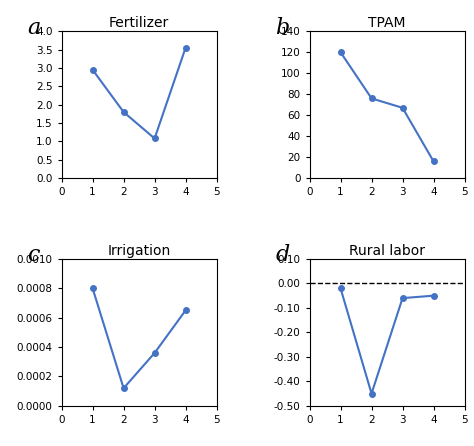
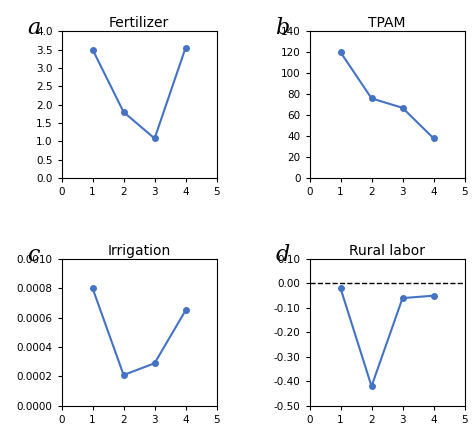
Fertilizer/1: 2.95 -> 3.50
TPAM/4: 16 -> 38
Irrigation/2: 0.00012 -> 0.00021
Irrigation/3: 0.00036 -> 0.00029
Rural labor/2: -0.45 -> -0.42
